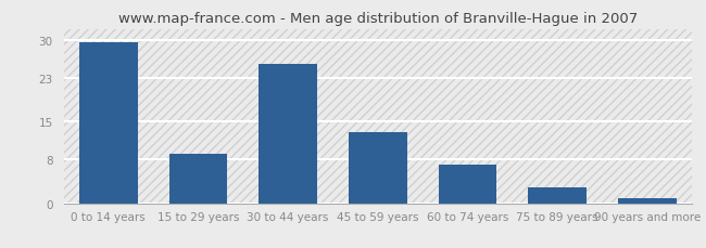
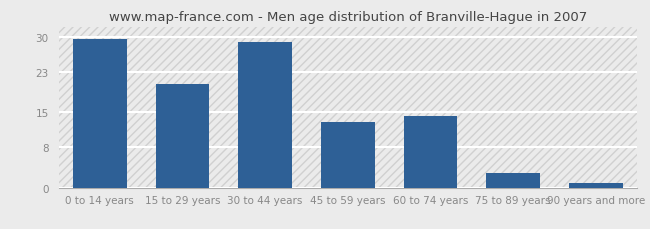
15 to 29 years: 9.0 -> 20.6
30 to 44 years: 25.5 -> 29.0
60 to 74 years: 7.0 -> 14.2
